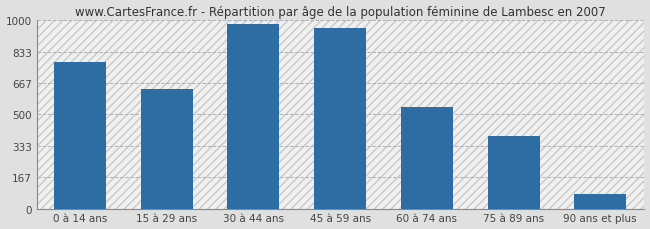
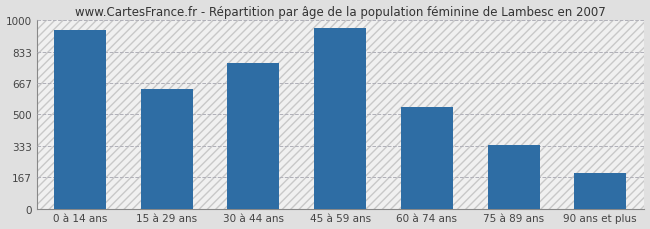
0 à 14 ans: 780 -> 950
30 à 44 ans: 980 -> 770
75 à 89 ans: 380 -> 340
90 ans et plus: 80 -> 190
